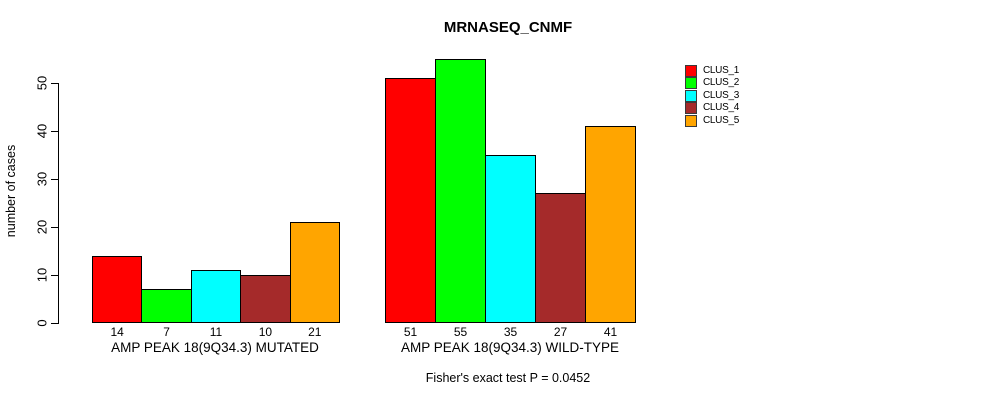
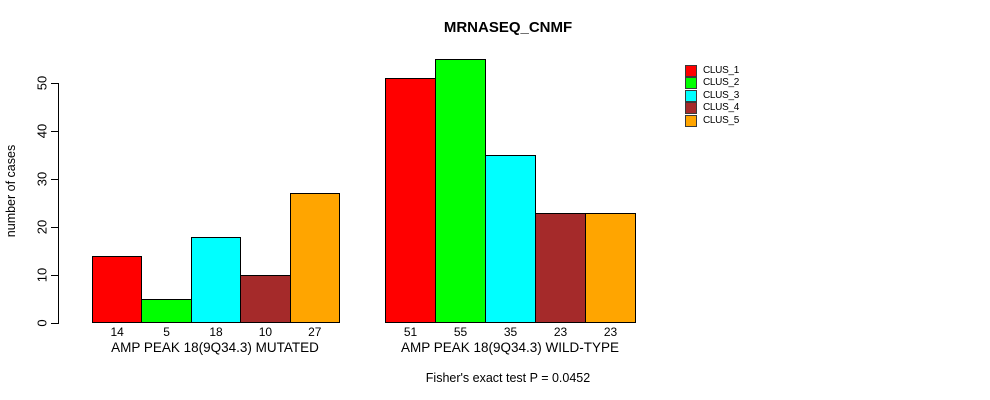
CLUS_2/AMP PEAK 18(9Q34.3) MUTATED: 7 -> 5
CLUS_3/AMP PEAK 18(9Q34.3) MUTATED: 11 -> 18
CLUS_5/AMP PEAK 18(9Q34.3) MUTATED: 21 -> 27
CLUS_4/AMP PEAK 18(9Q34.3) WILD-TYPE: 27 -> 23
CLUS_5/AMP PEAK 18(9Q34.3) WILD-TYPE: 41 -> 23
